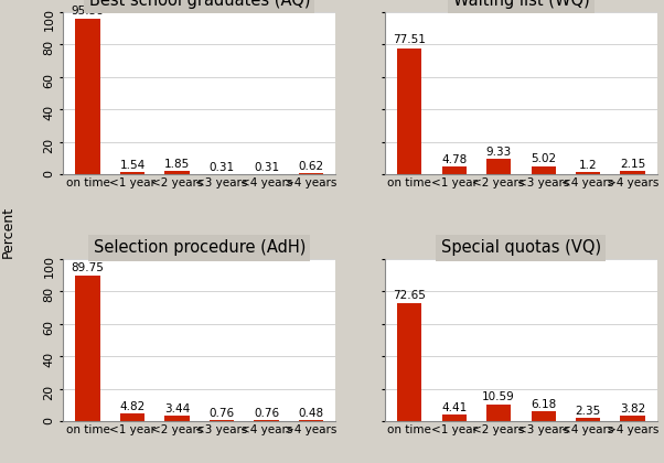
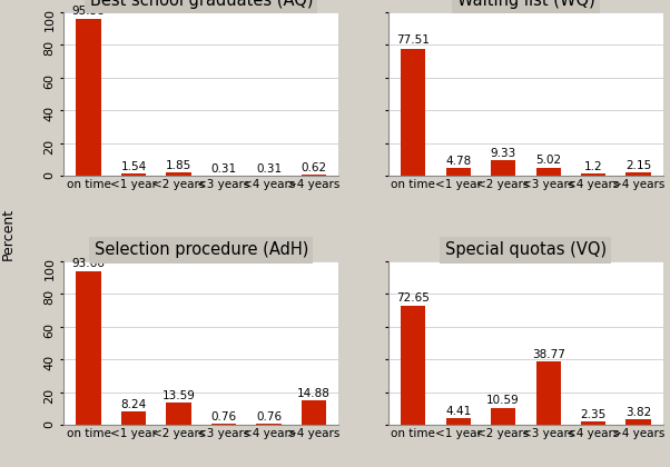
Selection procedure (AdH)/on time: 89.75 -> 93.66
Selection procedure (AdH)/<1 year: 4.82 -> 8.24
Selection procedure (AdH)/<2 years: 3.44 -> 13.59
Selection procedure (AdH)/>4 years: 0.48 -> 14.88
Special quotas (VQ)/<3 years: 6.18 -> 38.77
